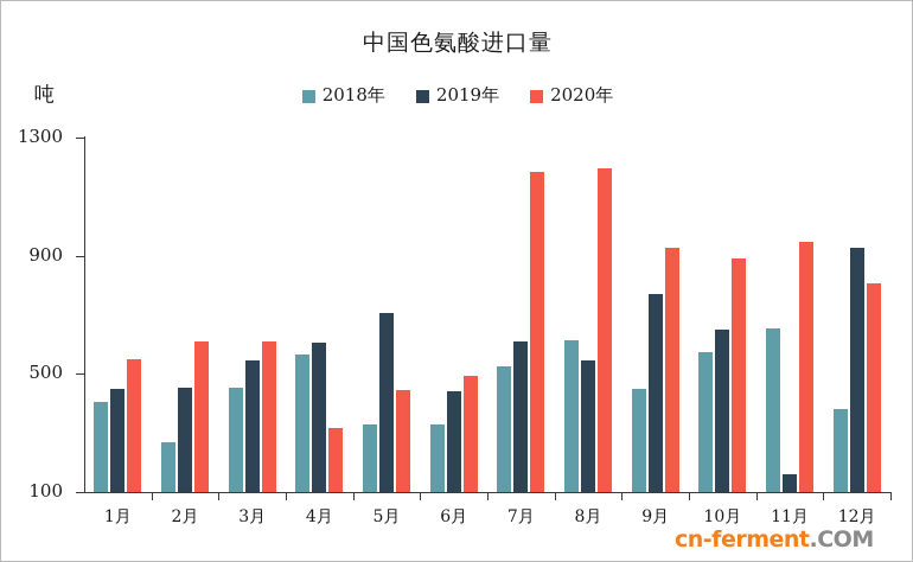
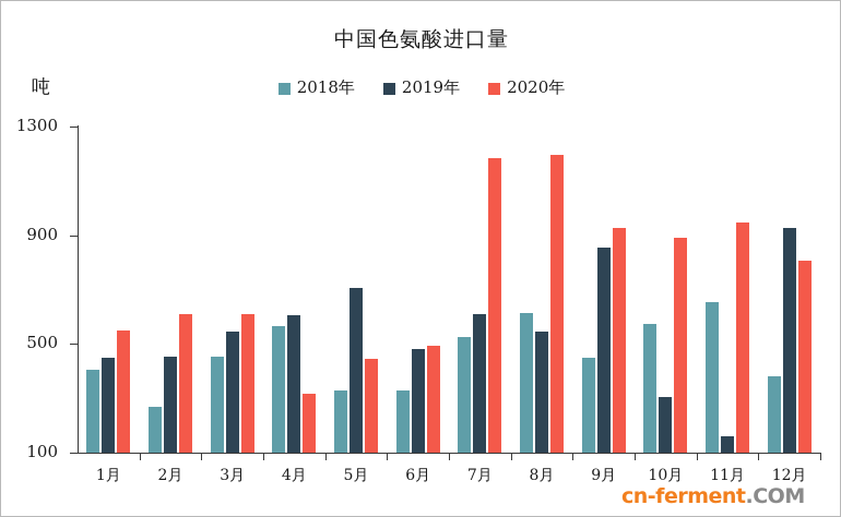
2019年/6月: 440 -> 480
2019年/9月: 770 -> 860
2019年/10月: 650 -> 300
